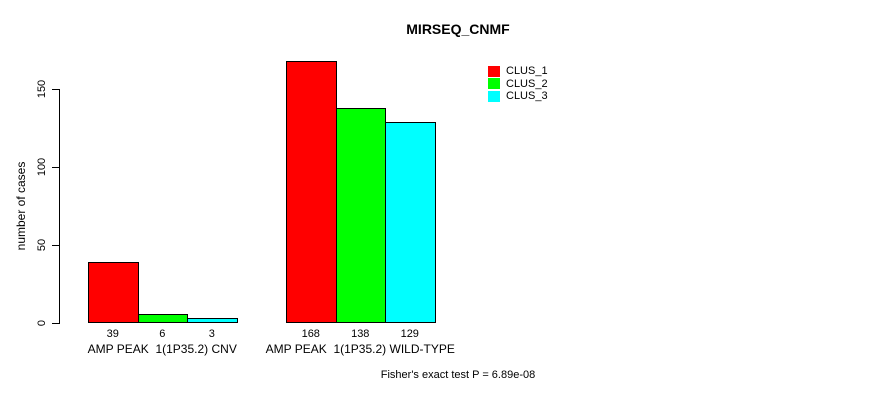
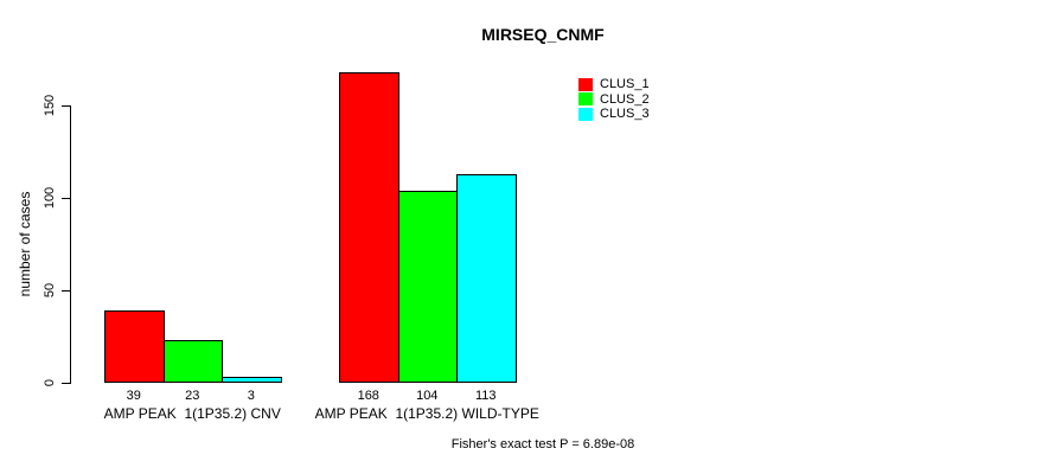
CLUS_2/AMP PEAK 1(1P35.2) CNV: 6 -> 23
CLUS_2/AMP PEAK 1(1P35.2) WILD-TYPE: 138 -> 104
CLUS_3/AMP PEAK 1(1P35.2) WILD-TYPE: 129 -> 113
